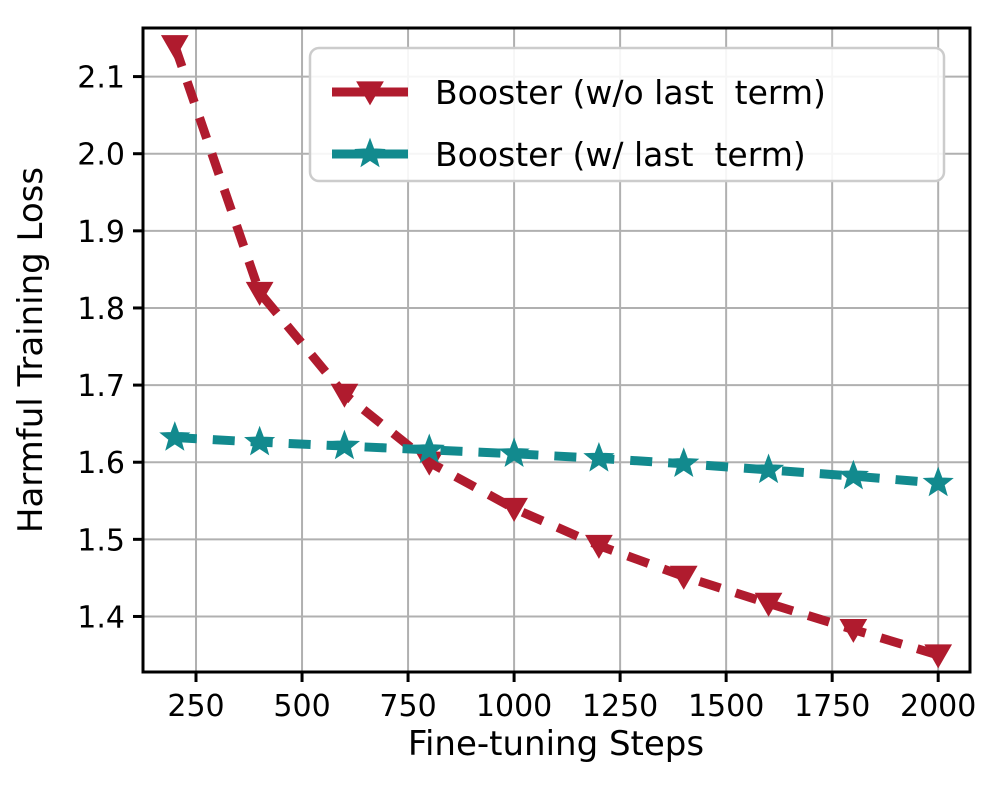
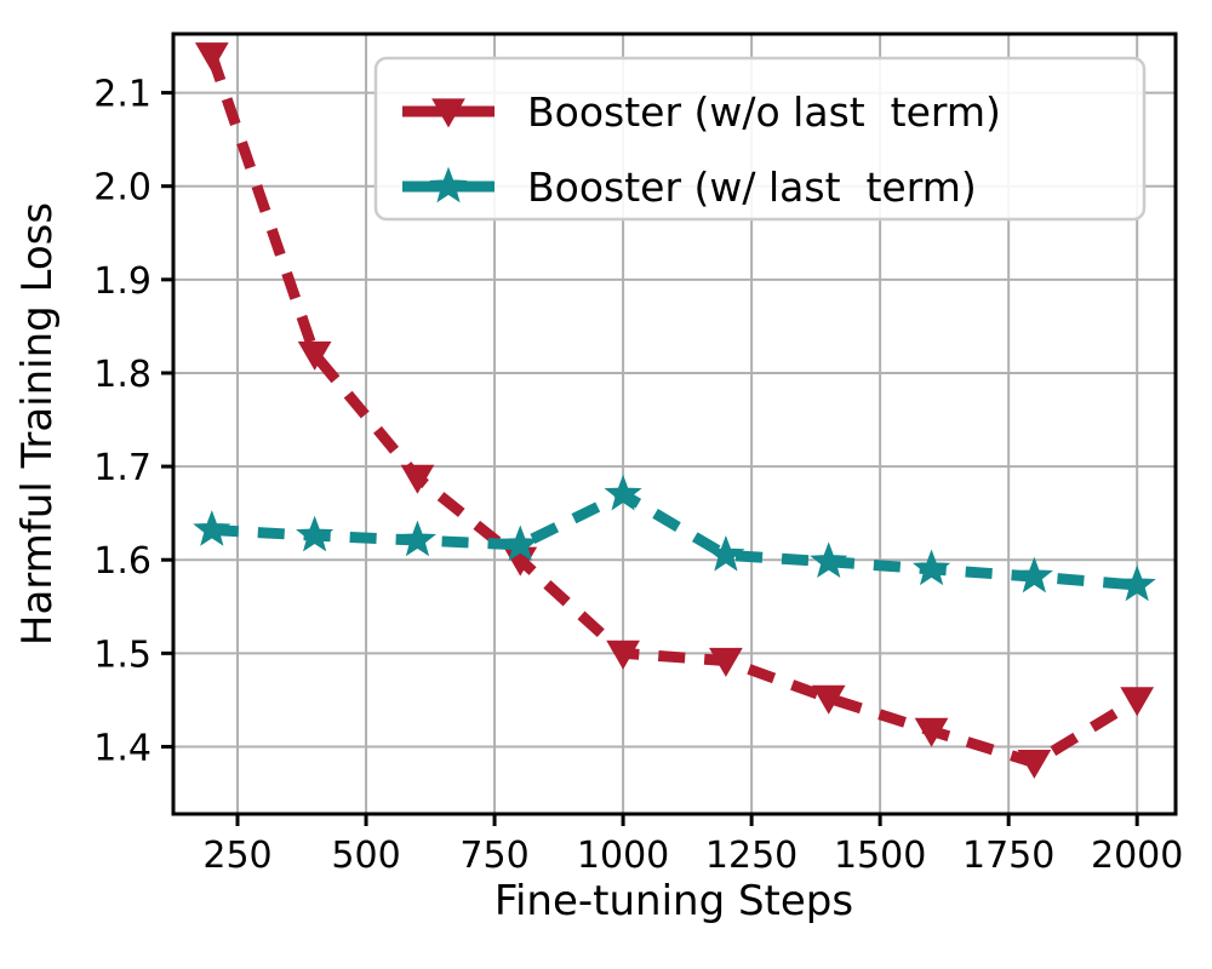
Booster (w/o last term)/1000: 1.54 -> 1.50
Booster (w/ last term)/1000: 1.61 -> 1.67
Booster (w/o last term)/2000: 1.35 -> 1.45
